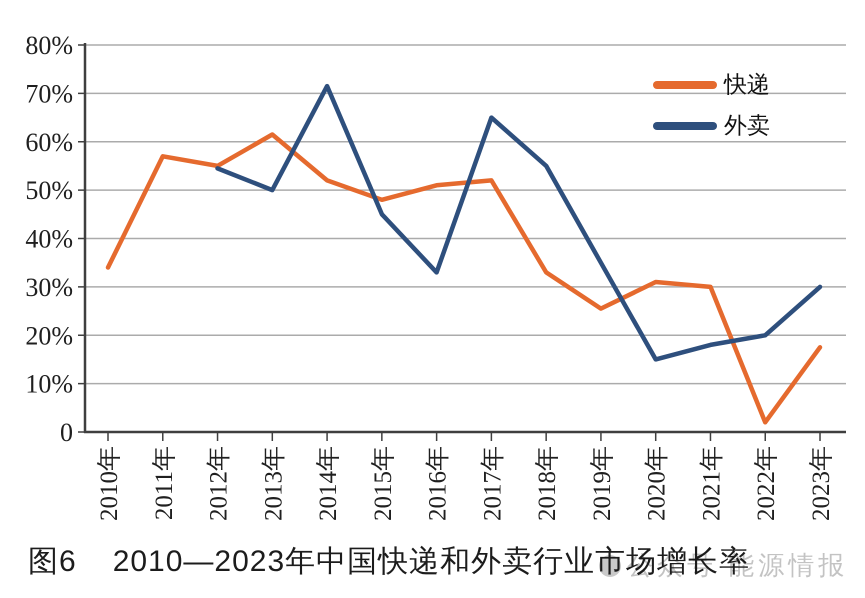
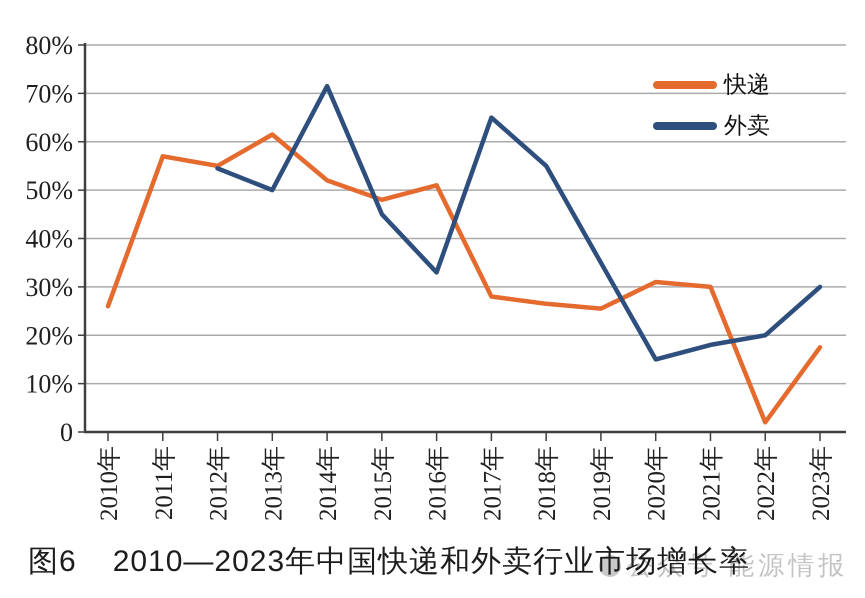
快递/2010年: 34% -> 26%
快递/2017年: 52% -> 28%
快递/2018年: 33% -> 26%
